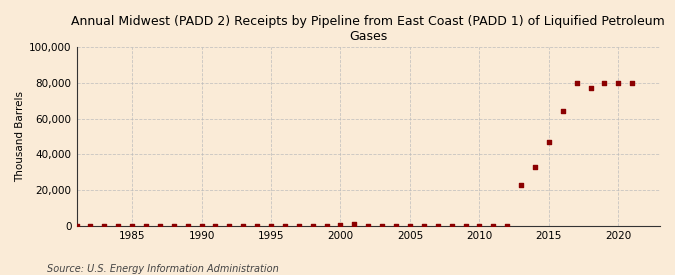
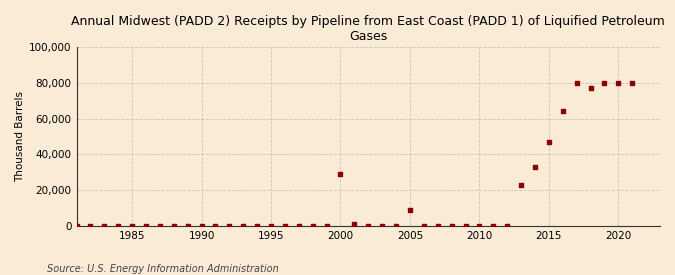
2000: 0 -> 29,000
2005: 0 -> 9,000
